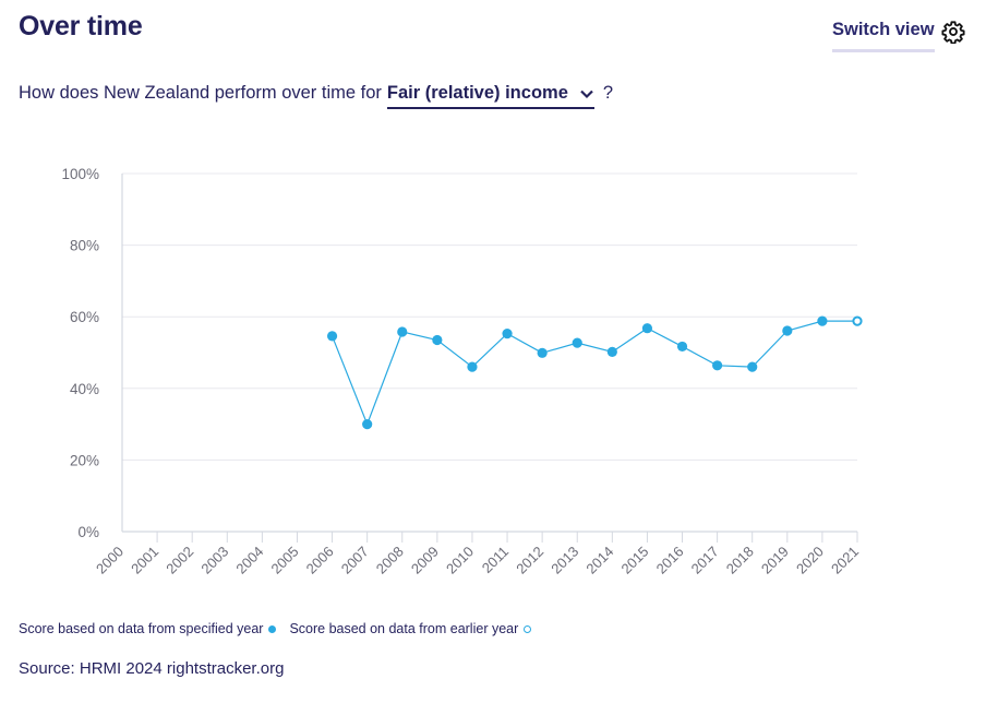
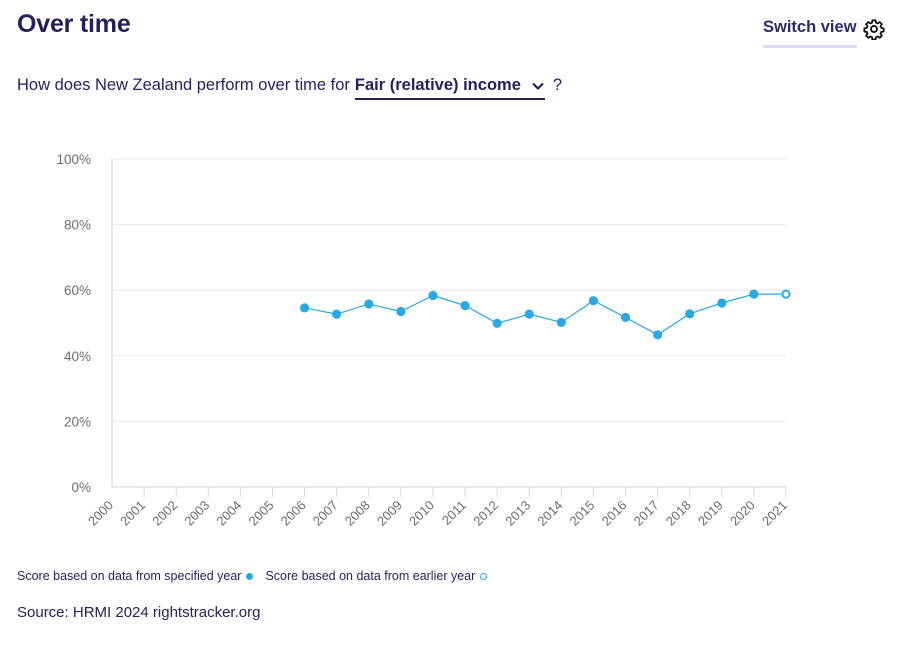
2007: 30% -> 53%
2010: 46% -> 58%
2018: 46% -> 53%
